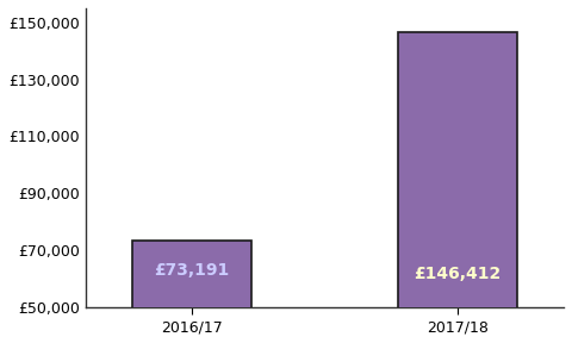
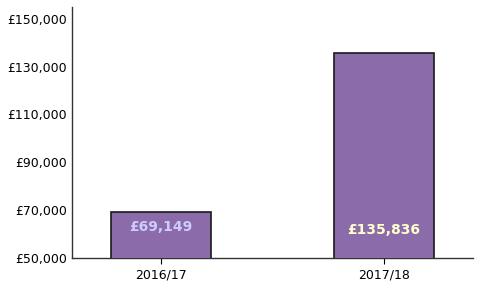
2016/17: £73,191 -> £69,149
2017/18: £146,412 -> £135,836
